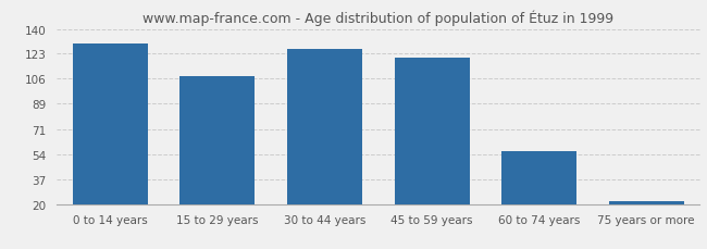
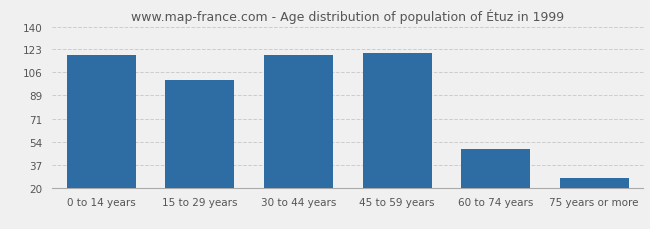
0 to 14 years: 130 -> 119
15 to 29 years: 108 -> 100
30 to 44 years: 126 -> 119
60 to 74 years: 56 -> 49
75 years or more: 22 -> 27
